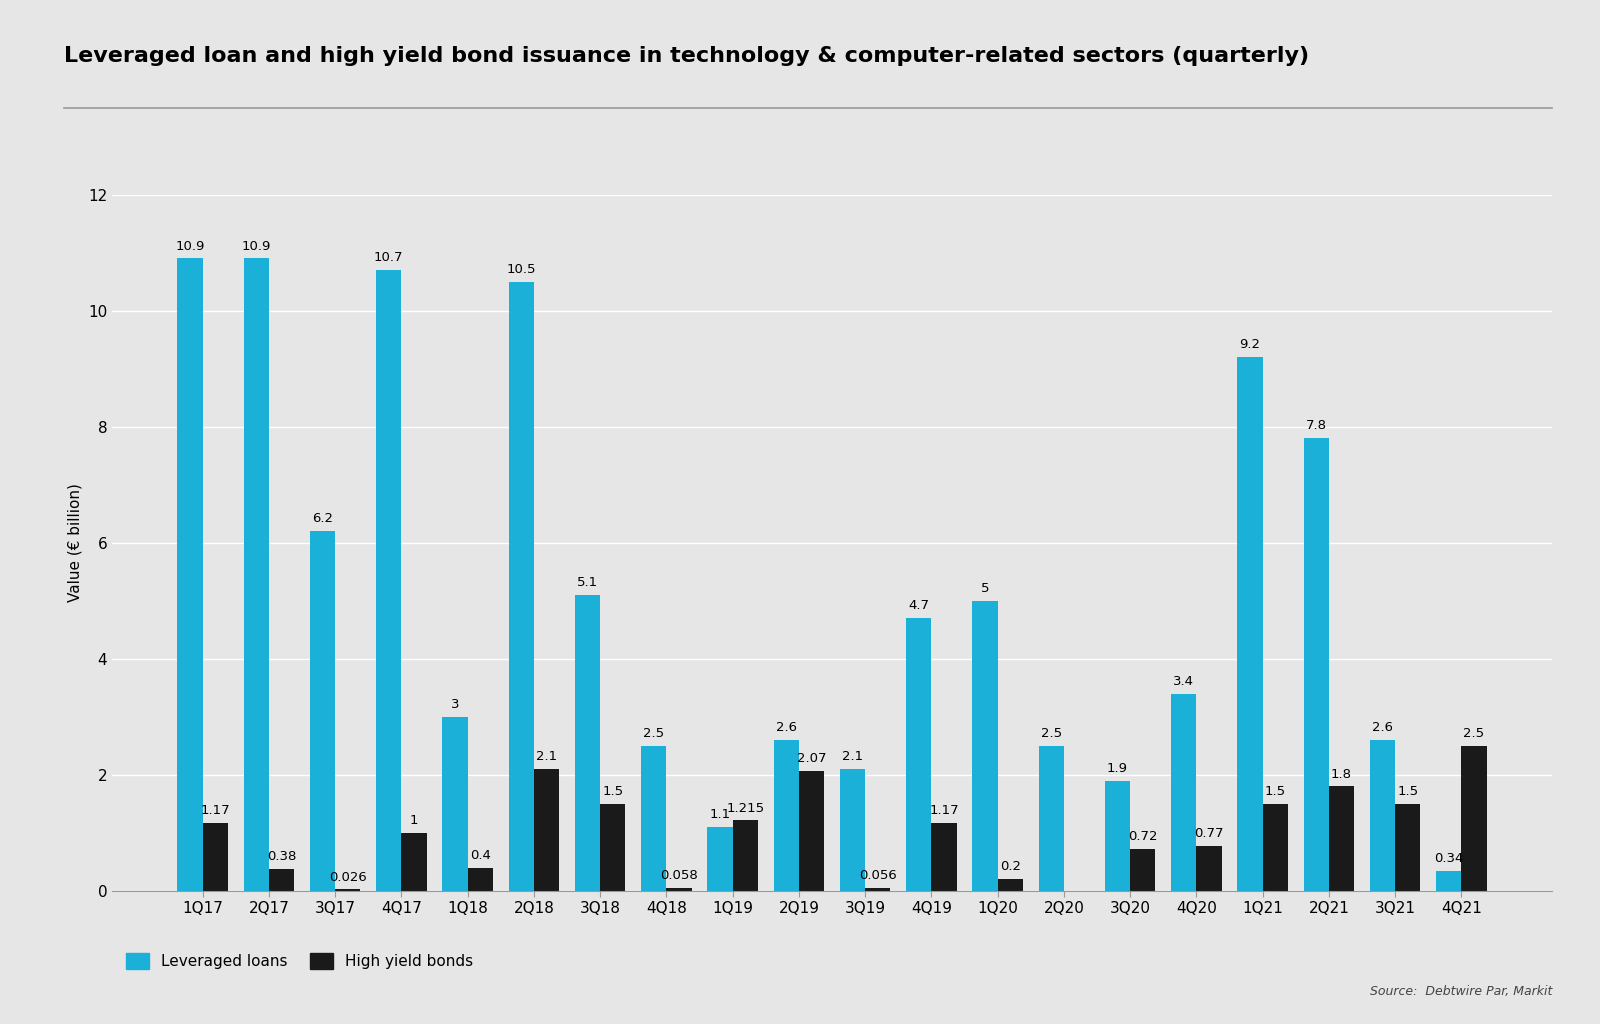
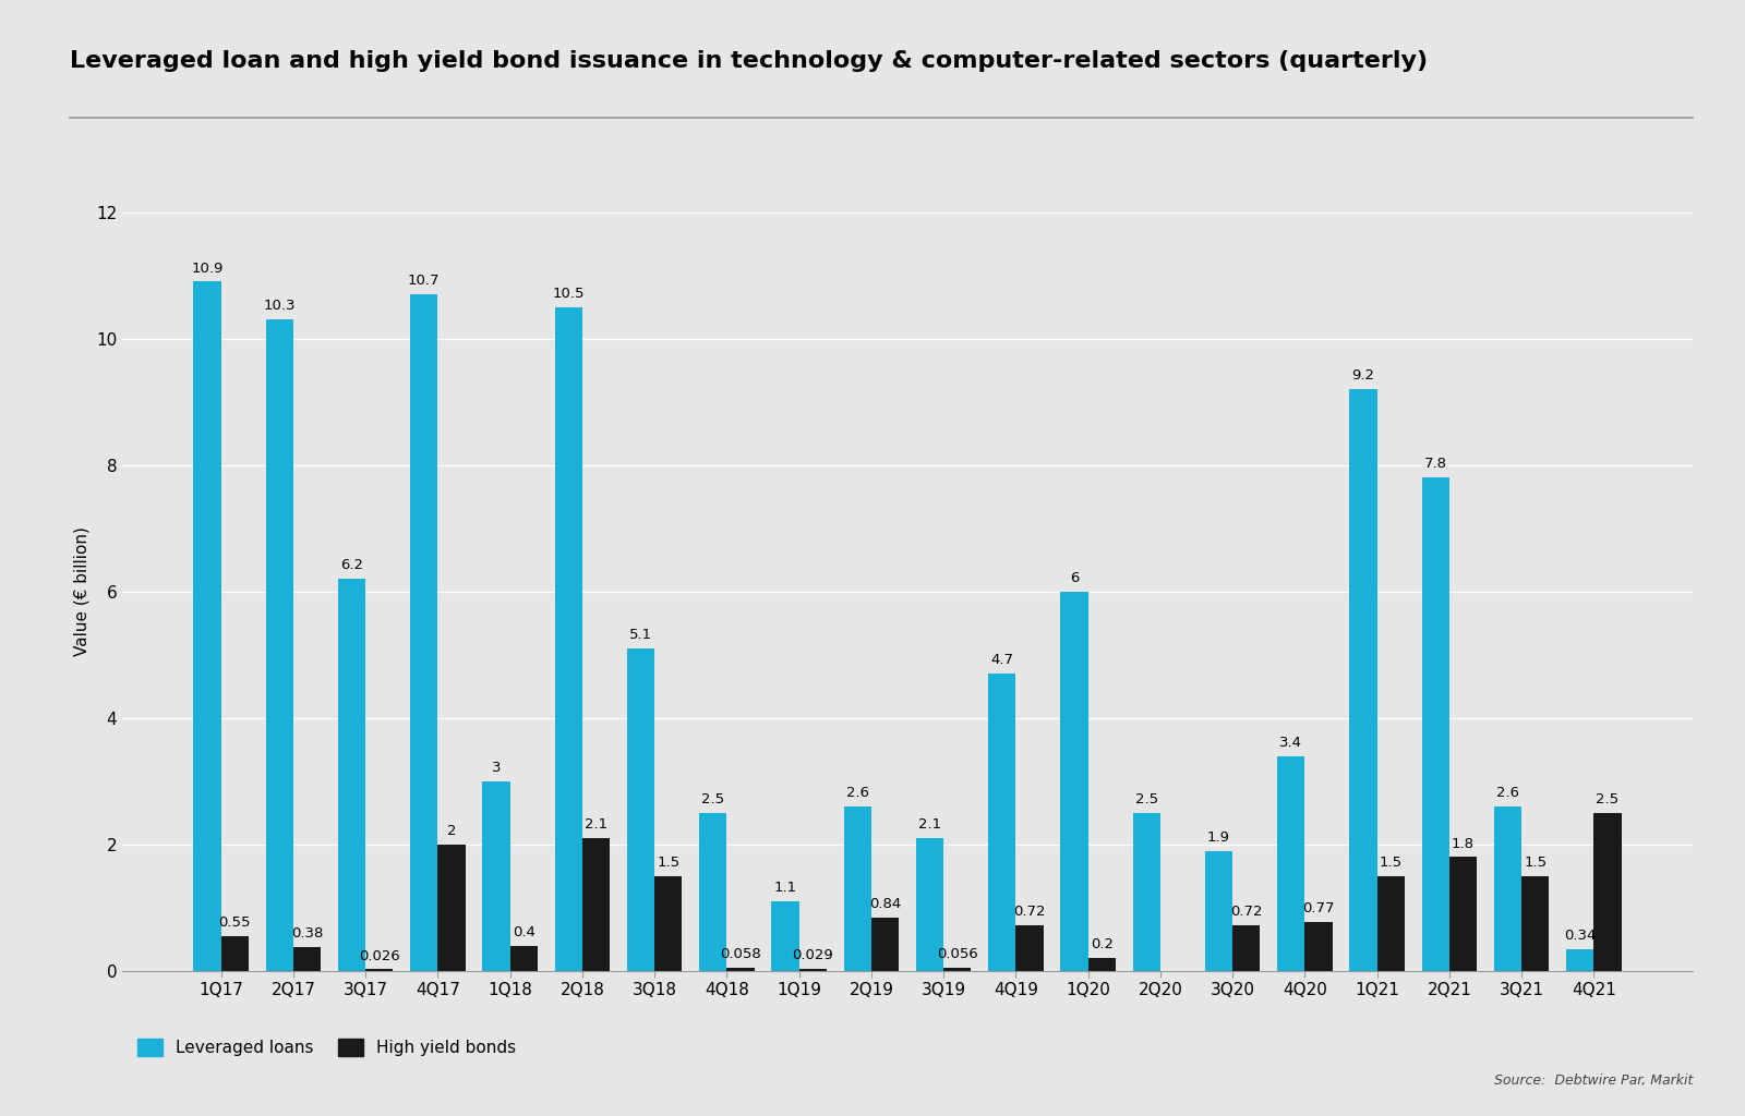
High yield bonds/1Q17: 1.17 -> 0.55
Leveraged loans/2Q17: 10.9 -> 10.3
High yield bonds/4Q17: 1 -> 2
High yield bonds/1Q19: 1.215 -> 0.029
High yield bonds/2Q19: 2.07 -> 0.84
High yield bonds/4Q19: 1.17 -> 0.72
Leveraged loans/1Q20: 5 -> 6
